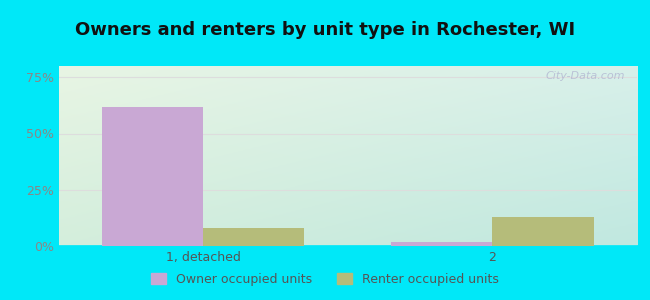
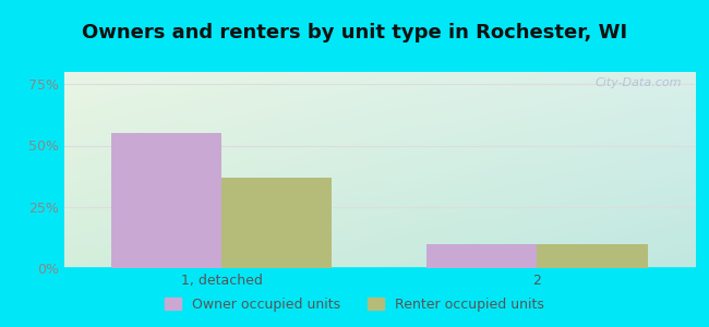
Owner occupied units/1, detached: 62% -> 55%
Renter occupied units/1, detached: 8% -> 37%
Owner occupied units/2: 2% -> 10%
Renter occupied units/2: 13% -> 10%
